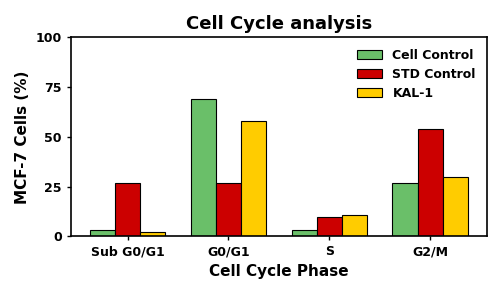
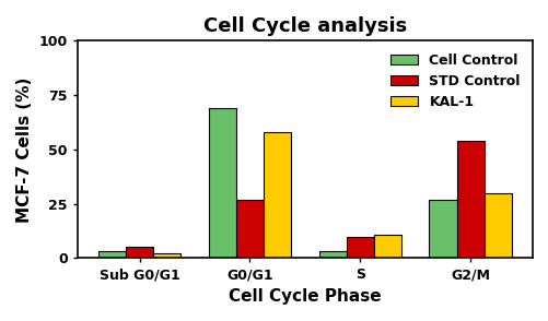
STD Control/Sub G0/G1: 27 -> 5
